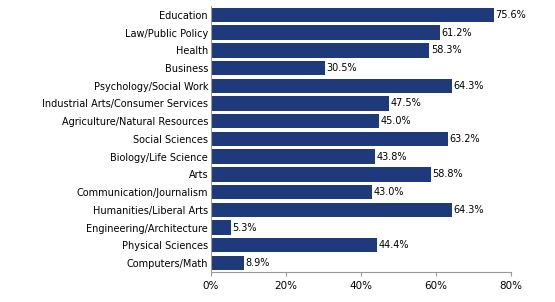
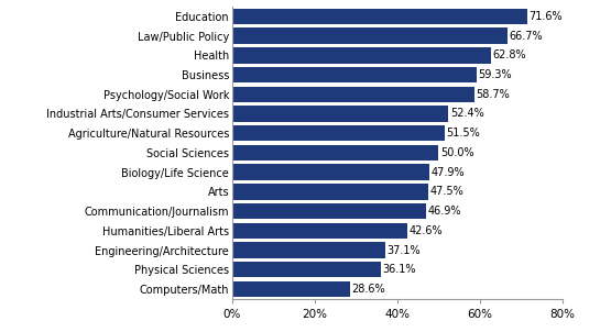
Education: 75.6% -> 71.6%
Law/Public Policy: 61.2% -> 66.7%
Health: 58.3% -> 62.8%
Business: 30.5% -> 59.3%
Psychology/Social Work: 64.3% -> 58.7%
Industrial Arts/Consumer Services: 47.5% -> 52.4%
Agriculture/Natural Resources: 45.0% -> 51.5%
Social Sciences: 63.2% -> 50.0%
Biology/Life Science: 43.8% -> 47.9%
Arts: 58.8% -> 47.5%
Communication/Journalism: 43.0% -> 46.9%
Humanities/Liberal Arts: 64.3% -> 42.6%
Engineering/Architecture: 5.3% -> 37.1%
Physical Sciences: 44.4% -> 36.1%
Computers/Math: 8.9% -> 28.6%
